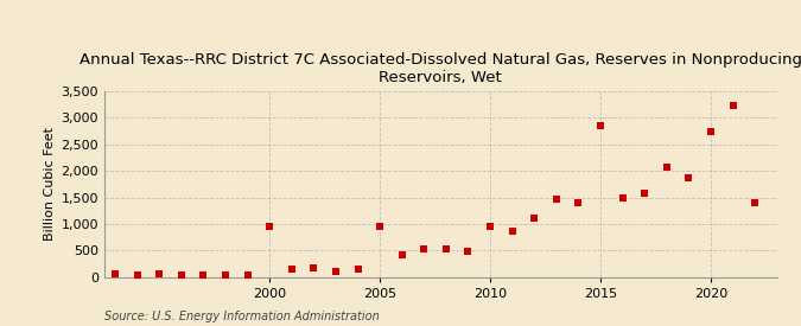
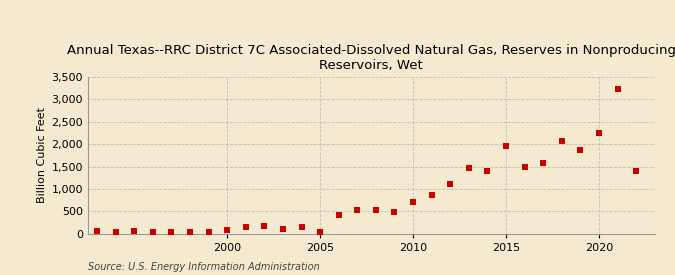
2000: 950 -> 80
2005: 950 -> 30
2010: 950 -> 720
2015: 2,850 -> 1,970
2020: 2,750 -> 2,250
